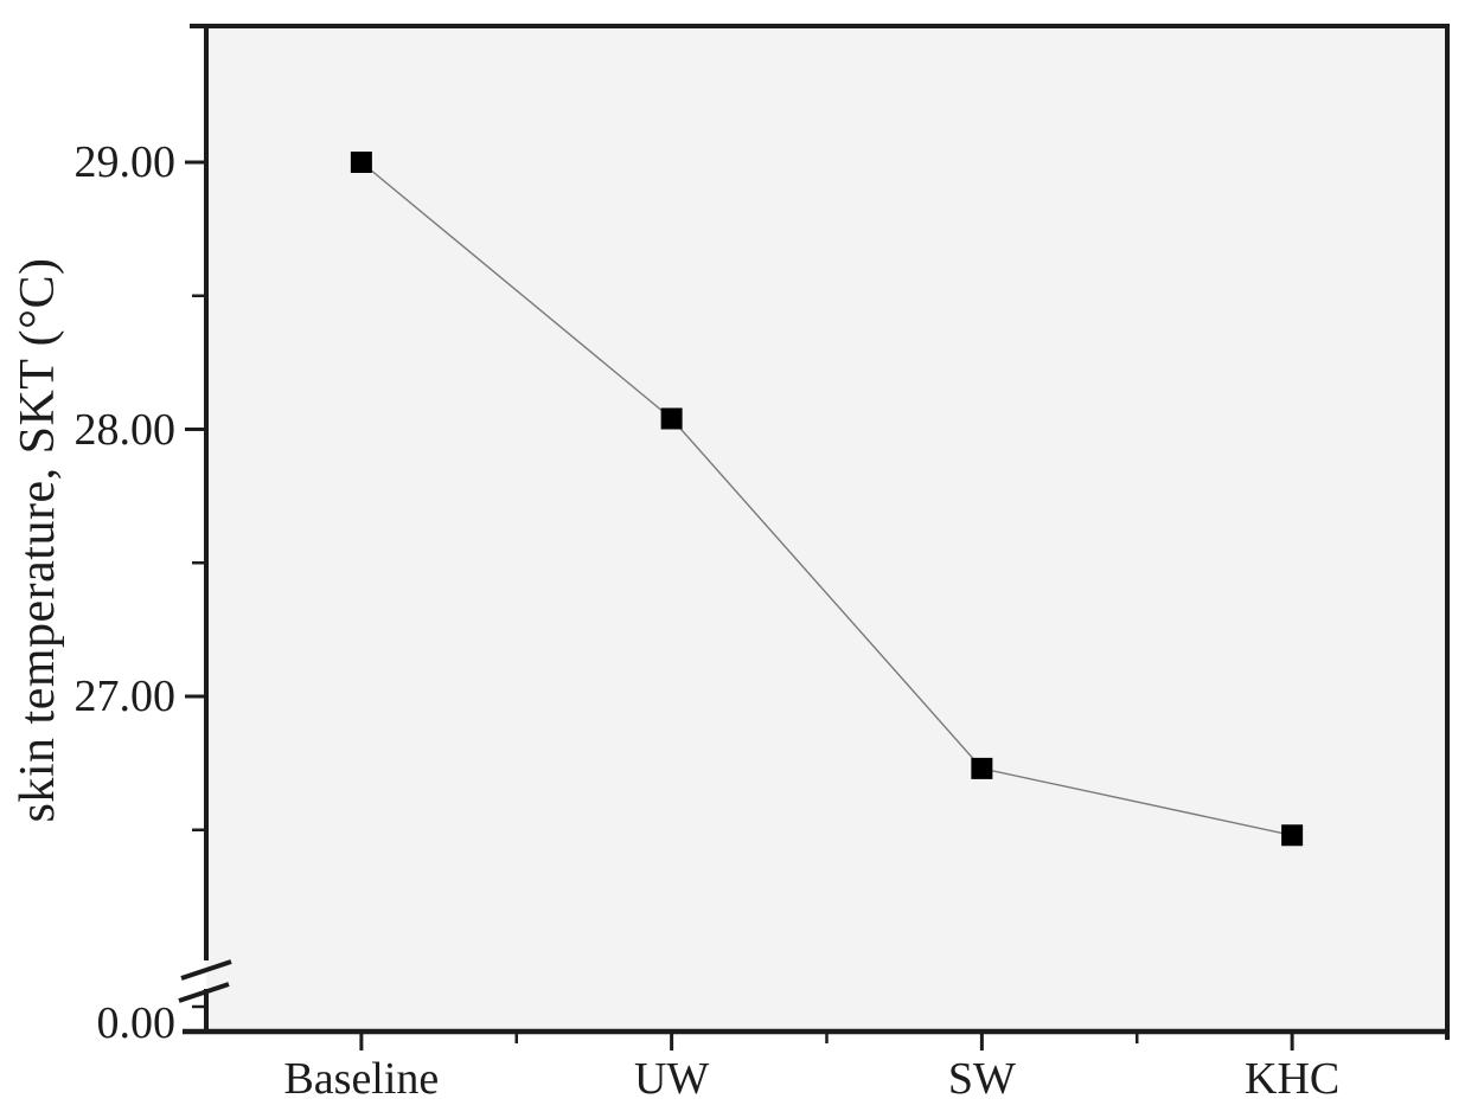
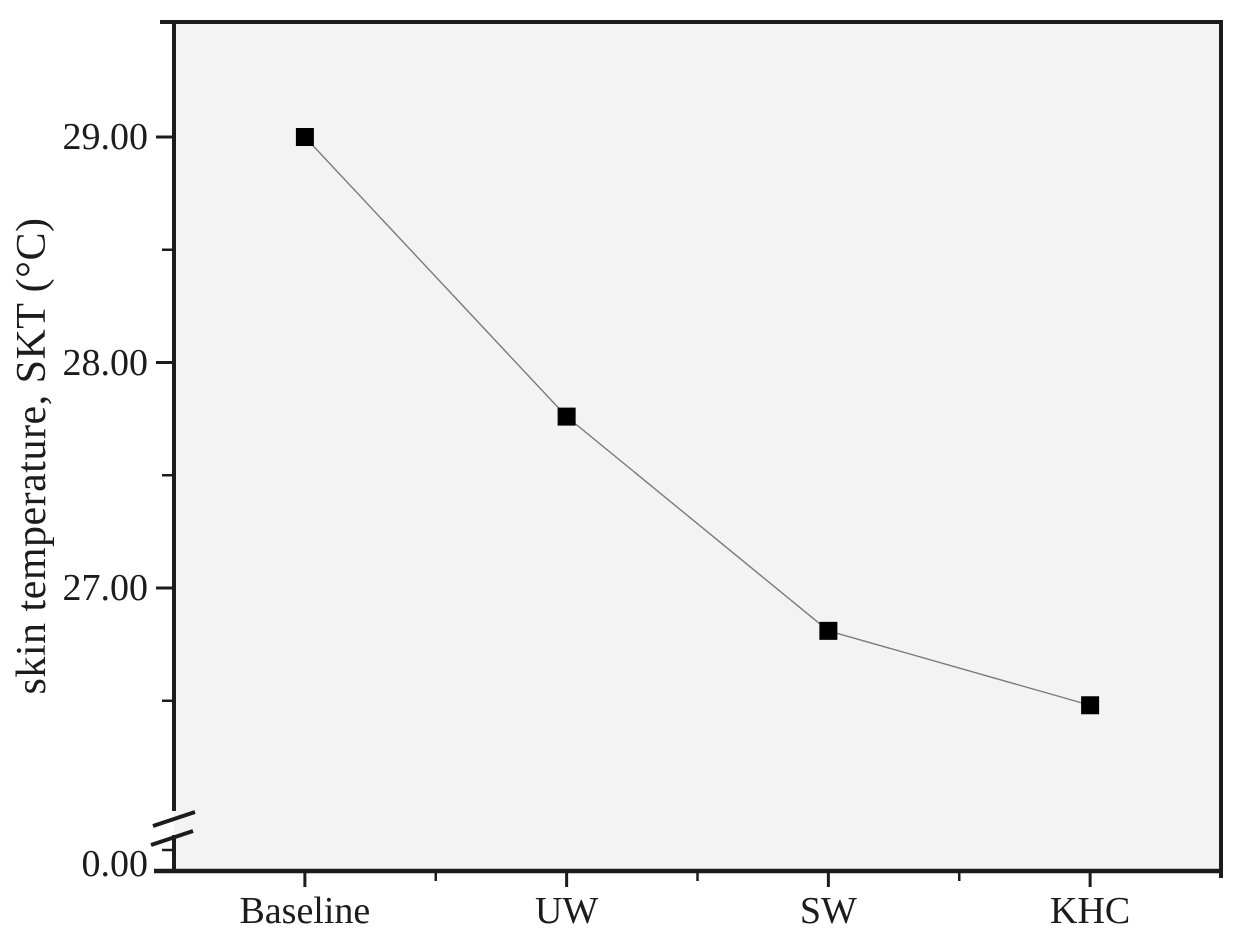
UW: 28.04 -> 27.76
SW: 26.73 -> 26.81
